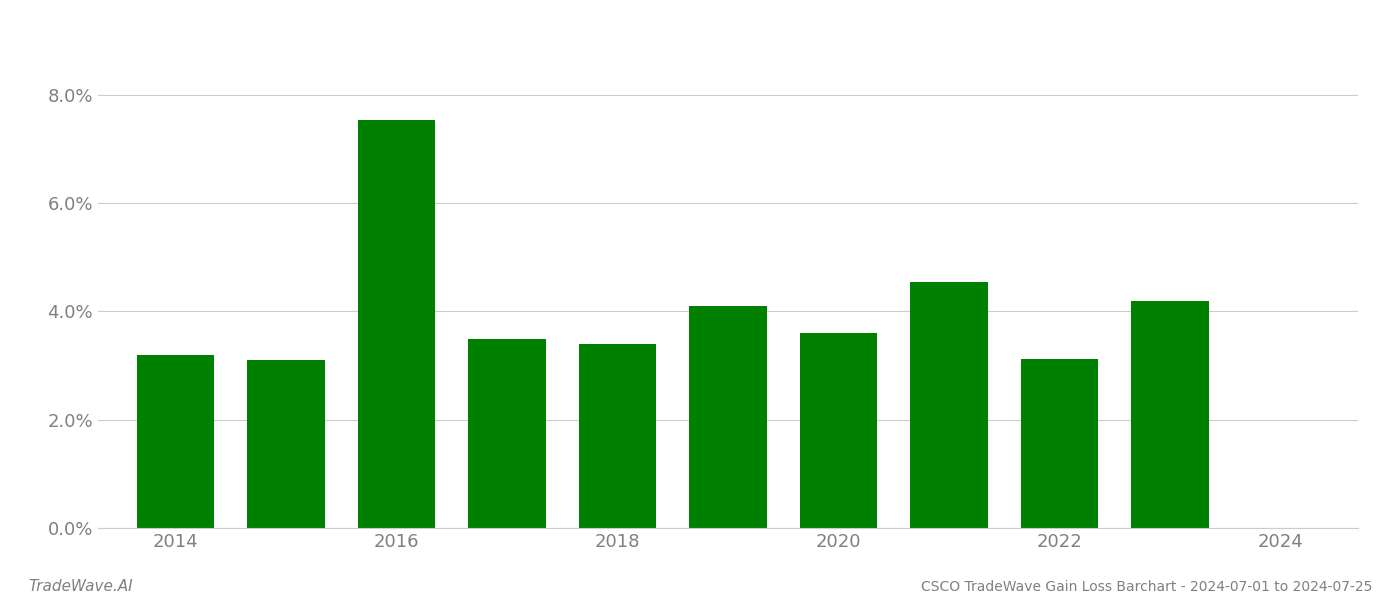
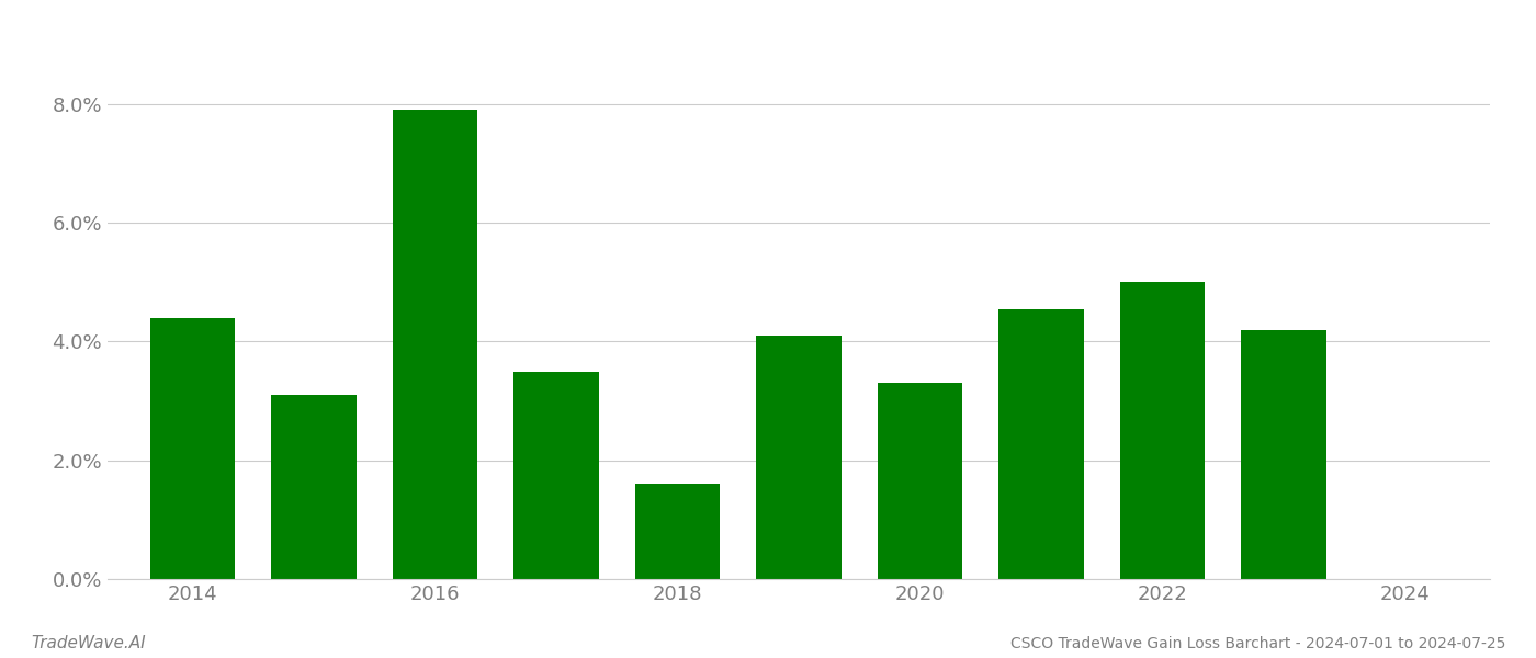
2014: 3.20% -> 4.40%
2016: 7.54% -> 7.90%
2018: 3.40% -> 1.60%
2020: 3.60% -> 3.30%
2022: 3.12% -> 5.00%
